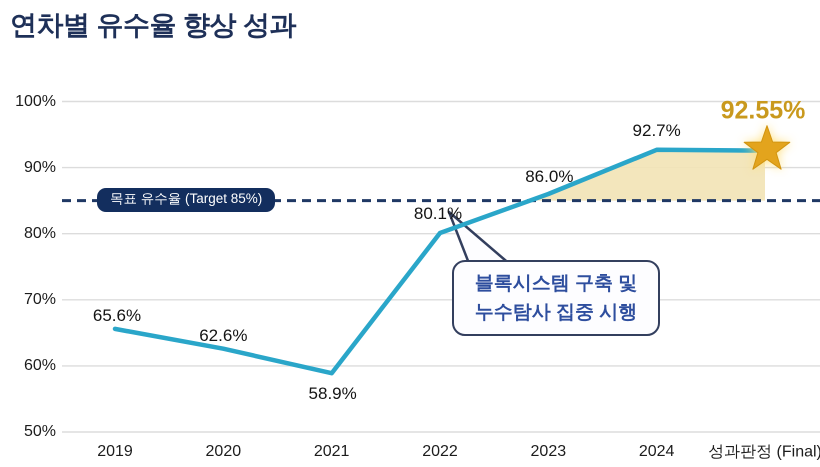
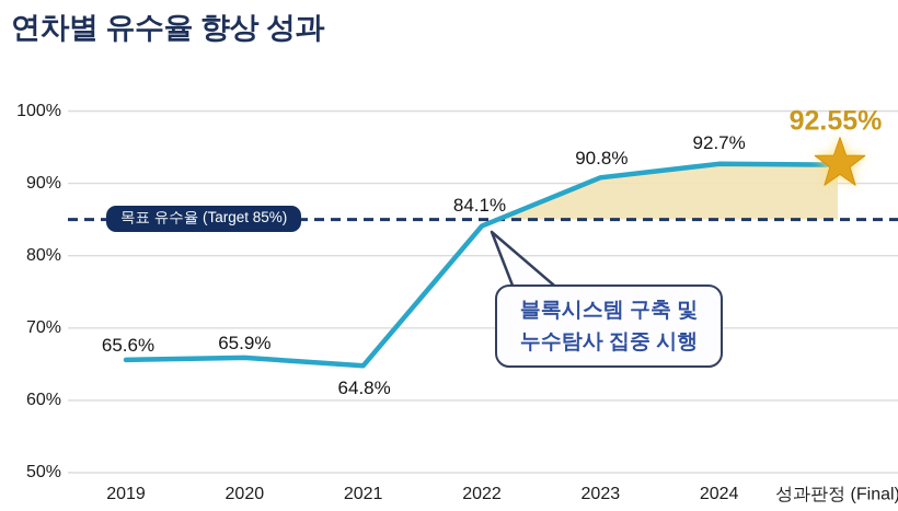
2020: 62.6% -> 65.9%
2021: 58.9% -> 64.8%
2022: 80.1% -> 84.1%
2023: 86.0% -> 90.8%
